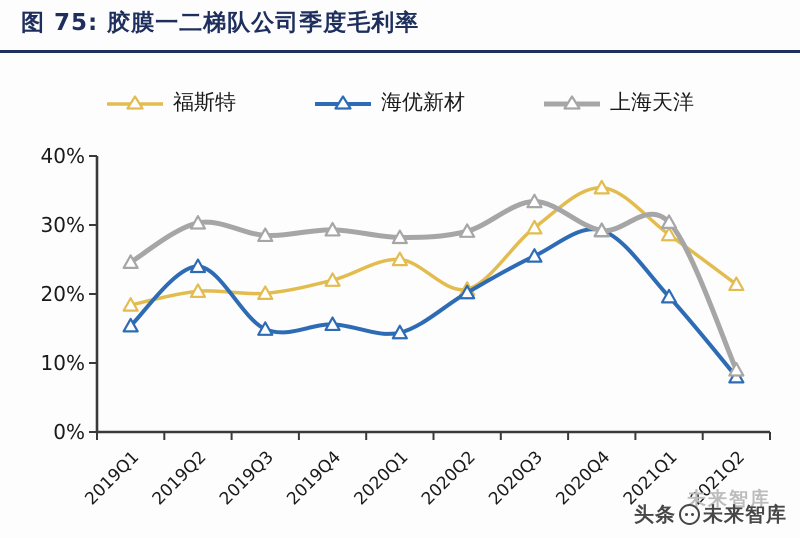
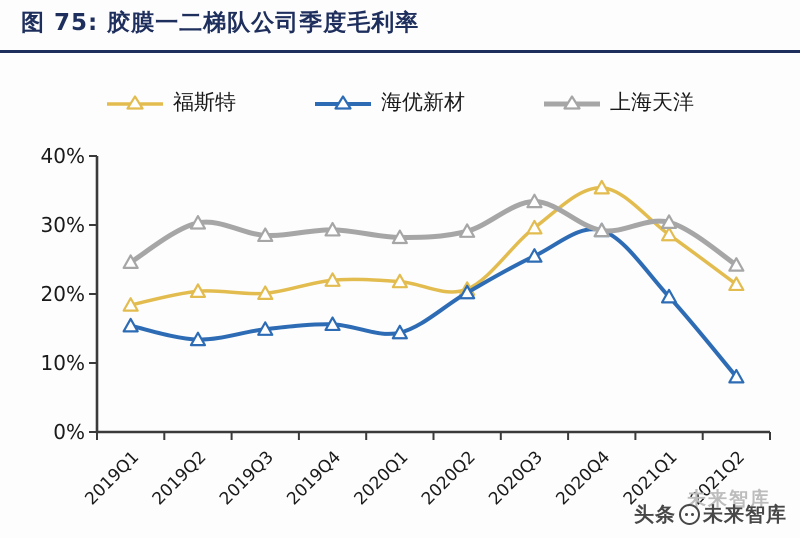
海优新材/2019Q2: 24% -> 13%
福斯特/2020Q1: 25% -> 22%
上海天洋/2021Q2: 9% -> 24%
